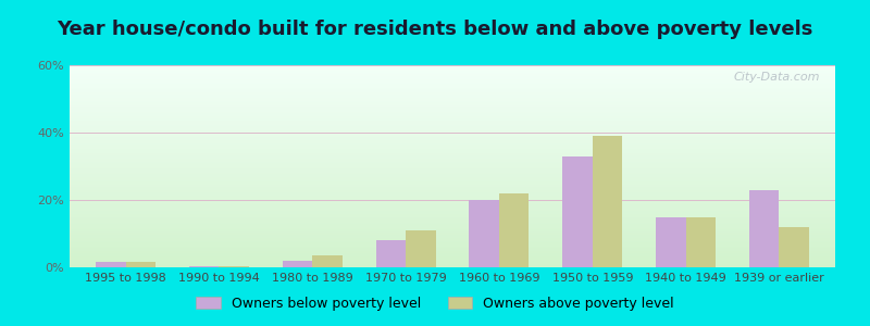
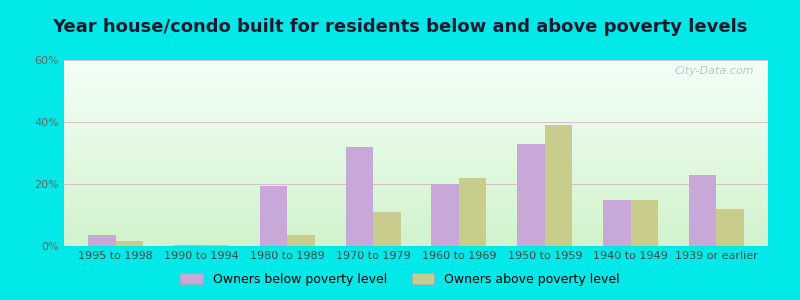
Owners below poverty level/1995 to 1998: 1.5% -> 3.5%
Owners below poverty level/1980 to 1989: 2.0% -> 19.5%
Owners below poverty level/1970 to 1979: 8.0% -> 32.0%
